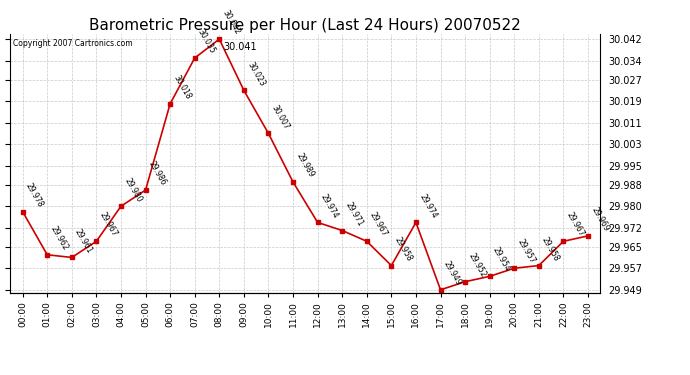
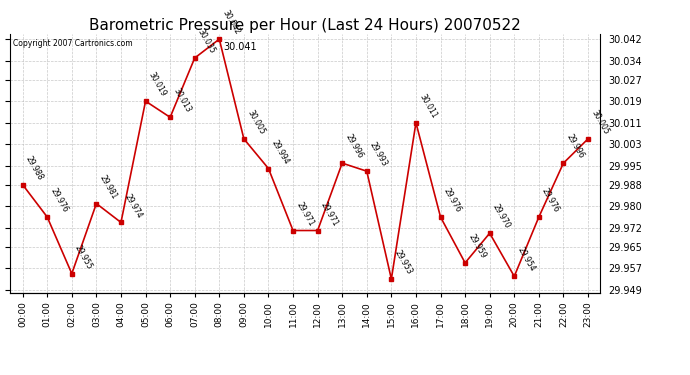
00:00: 29.978 -> 29.988
01:00: 29.962 -> 29.976
02:00: 29.961 -> 29.955
03:00: 29.967 -> 29.981
04:00: 29.980 -> 29.974
05:00: 29.986 -> 30.019
06:00: 30.018 -> 30.013
09:00: 30.023 -> 30.005
10:00: 30.007 -> 29.994
11:00: 29.989 -> 29.971
12:00: 29.974 -> 29.971
13:00: 29.971 -> 29.996
14:00: 29.967 -> 29.993
15:00: 29.958 -> 29.953
16:00: 29.974 -> 30.011
17:00: 29.949 -> 29.976
18:00: 29.952 -> 29.959
19:00: 29.954 -> 29.970
20:00: 29.957 -> 29.954
21:00: 29.958 -> 29.976
22:00: 29.967 -> 29.996
23:00: 29.969 -> 30.005
